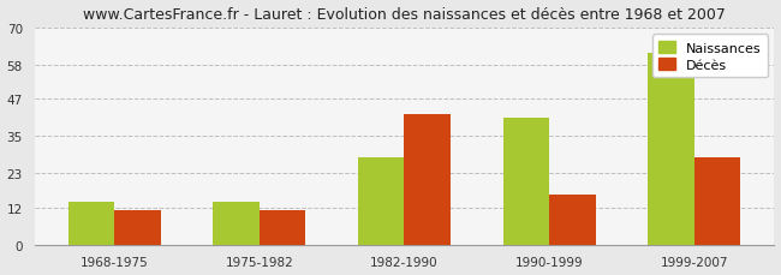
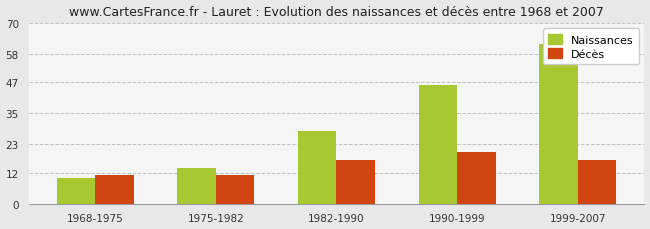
Naissances/1968-1975: 14 -> 10
Décès/1982-1990: 42 -> 17
Naissances/1990-1999: 41 -> 46
Décès/1990-1999: 16 -> 20
Décès/1999-2007: 28 -> 17
